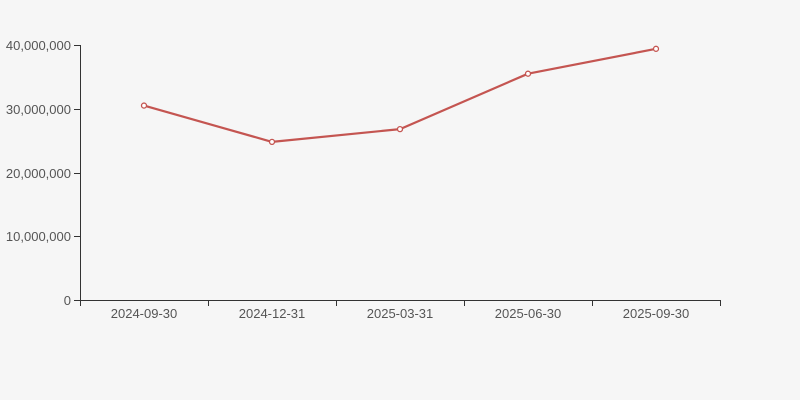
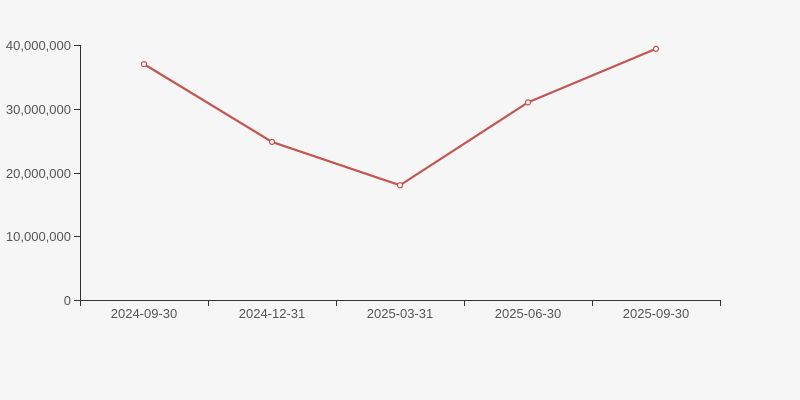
2024-09-30: 30000000 -> 37000000
2025-03-31: 27000000 -> 18000000
2025-06-30: 36000000 -> 31000000
